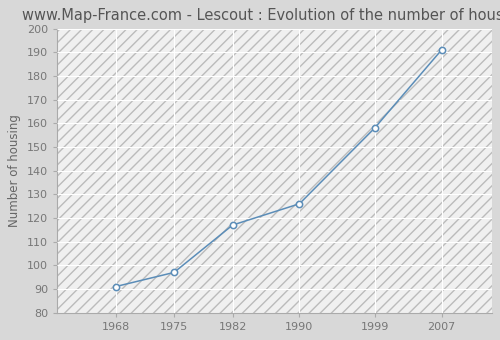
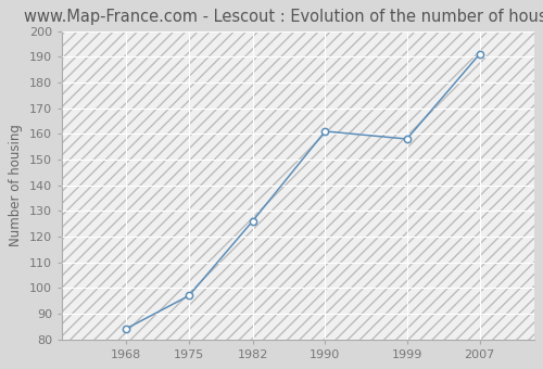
1968: 91 -> 84
1982: 117 -> 126
1990: 126 -> 161
